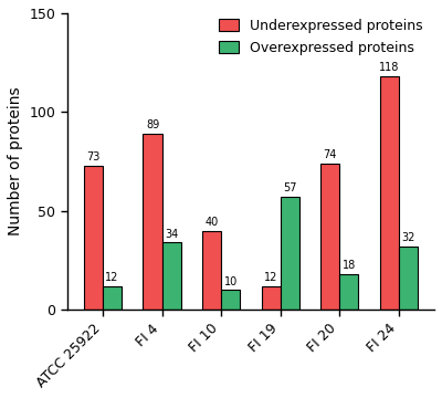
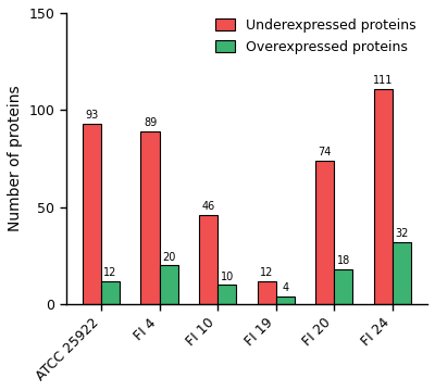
Underexpressed proteins/ATCC 25922: 73 -> 93
Overexpressed proteins/FI 4: 34 -> 20
Underexpressed proteins/FI 10: 40 -> 46
Overexpressed proteins/FI 19: 57 -> 4
Underexpressed proteins/FI 24: 118 -> 111
